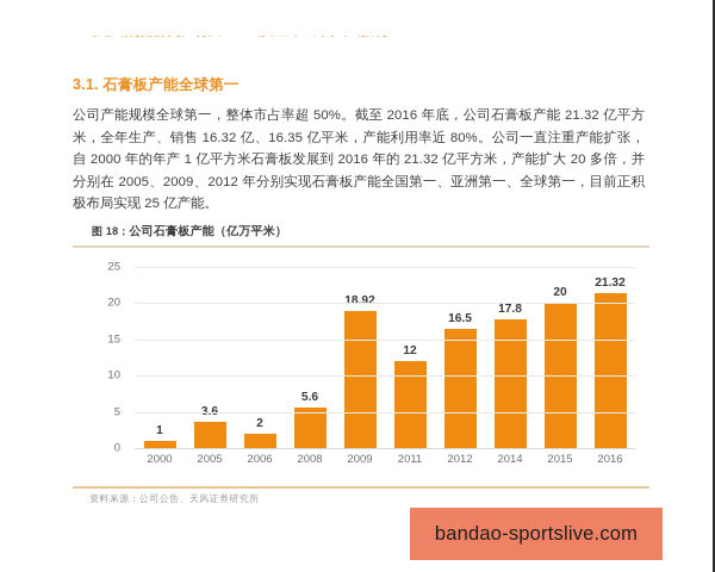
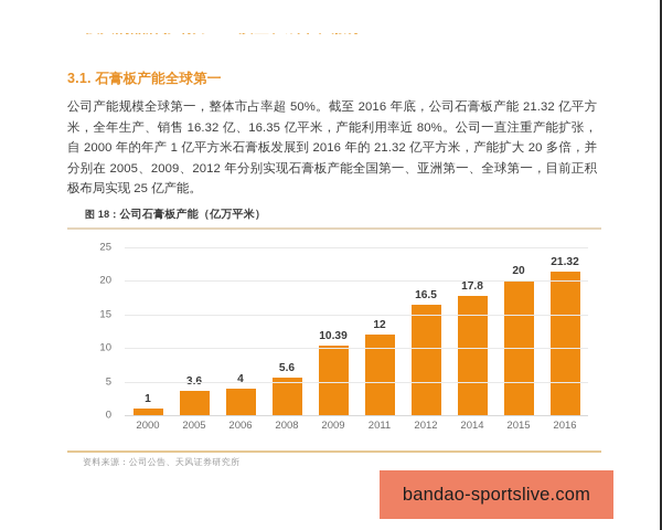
2006: 2 -> 4
2009: 18.92 -> 10.39
